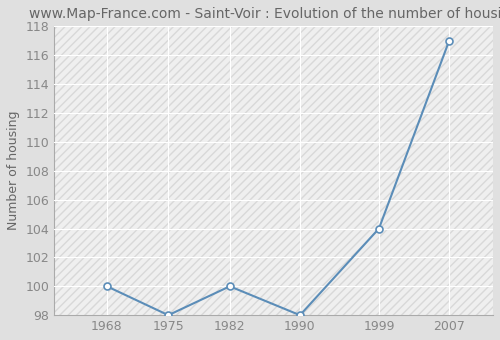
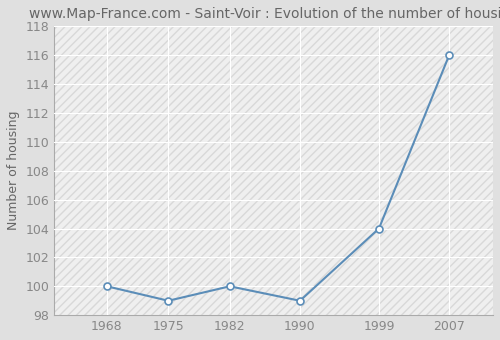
1975: 98 -> 99
1990: 98 -> 99
2007: 117 -> 116
